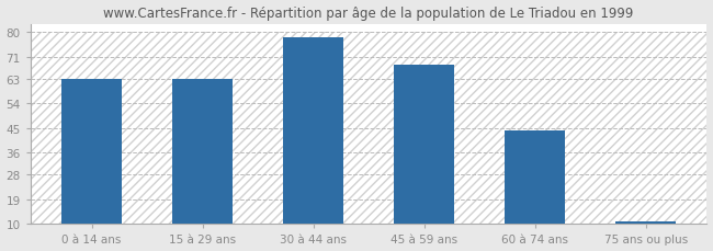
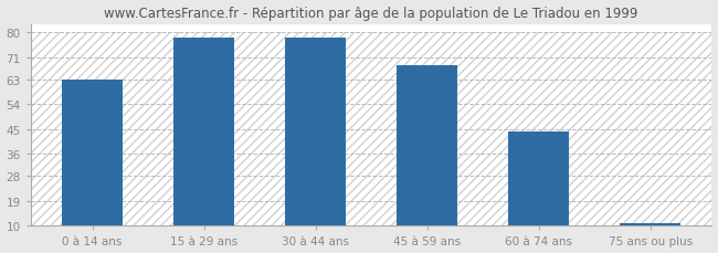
15 à 29 ans: 63 -> 78
